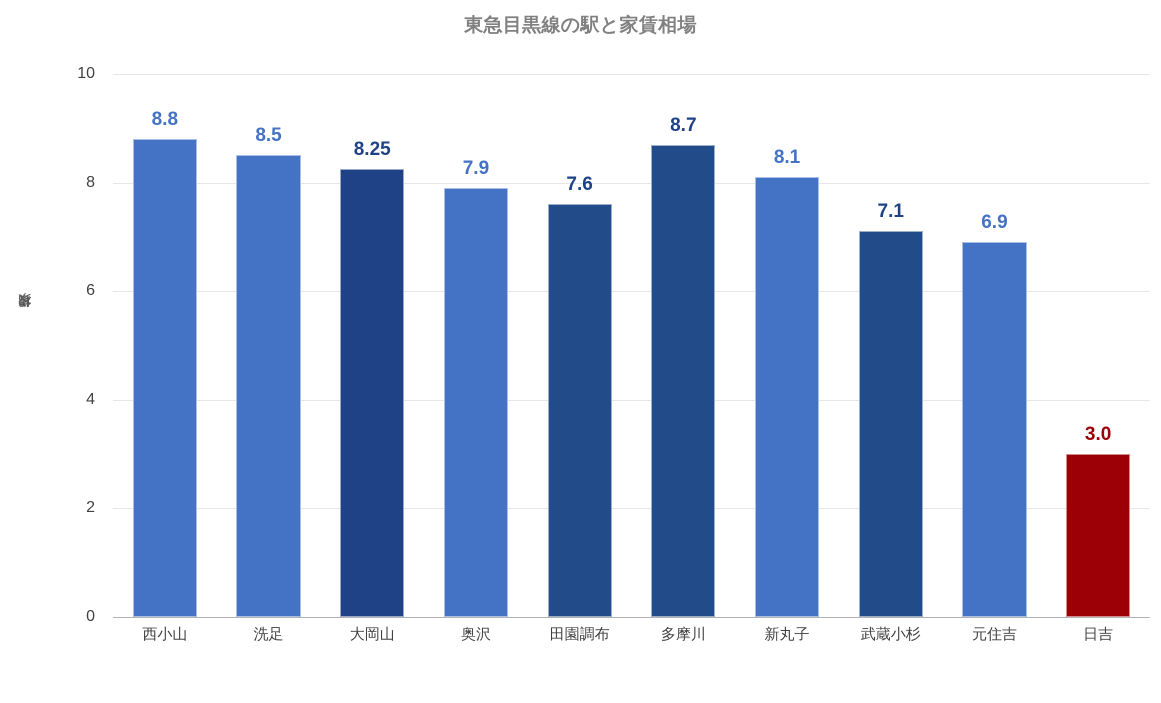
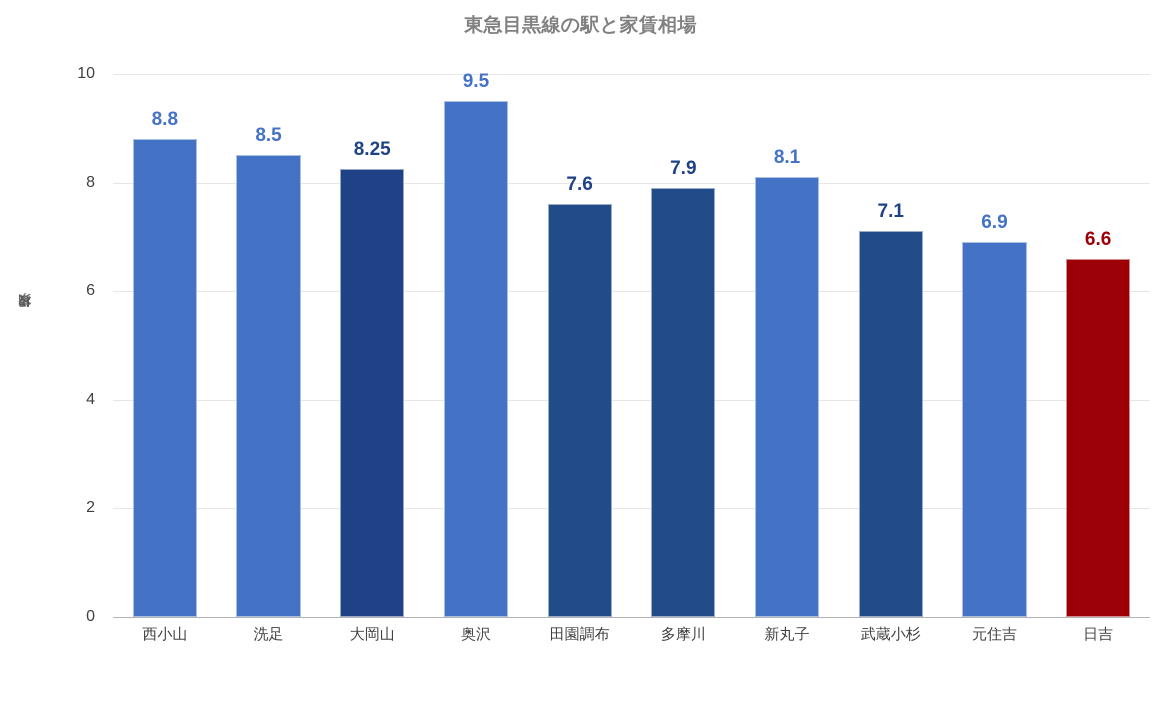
奥沢: 7.9 -> 9.5
多摩川: 8.7 -> 7.9
日吉: 3.0 -> 6.6
